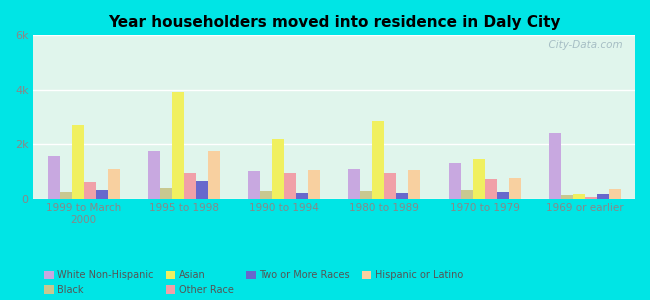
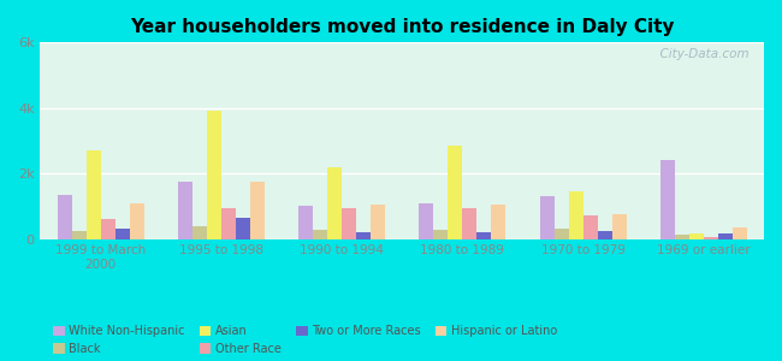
White Non-Hispanic/1999 to March 2000: 1.55k -> 1.35k
